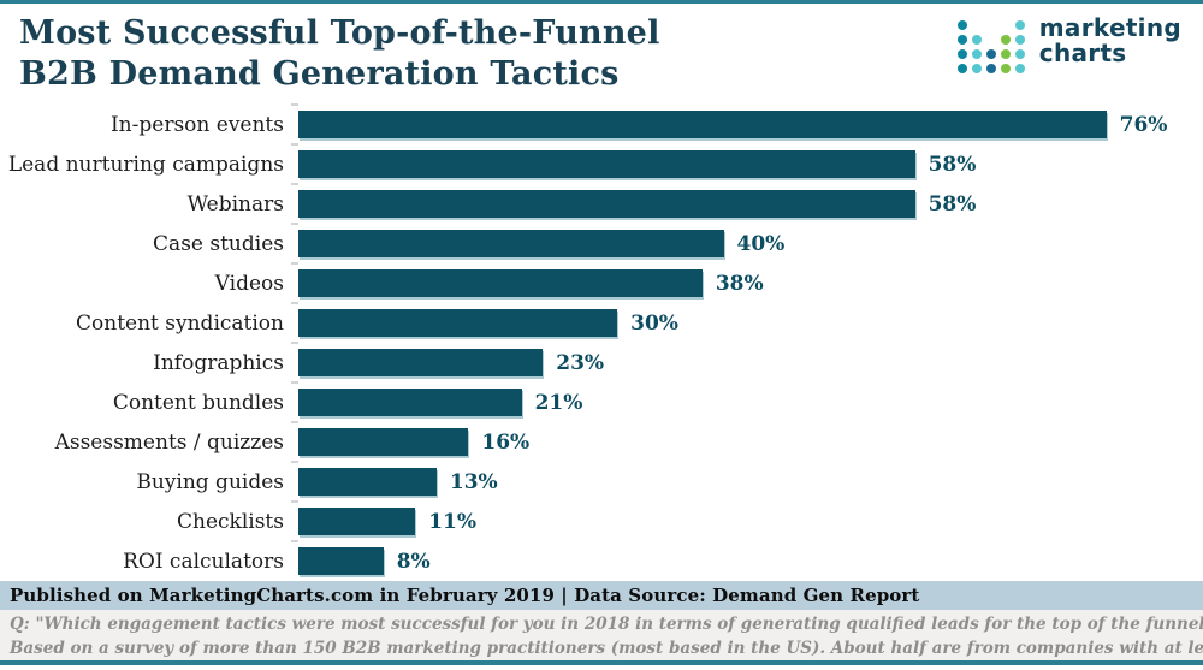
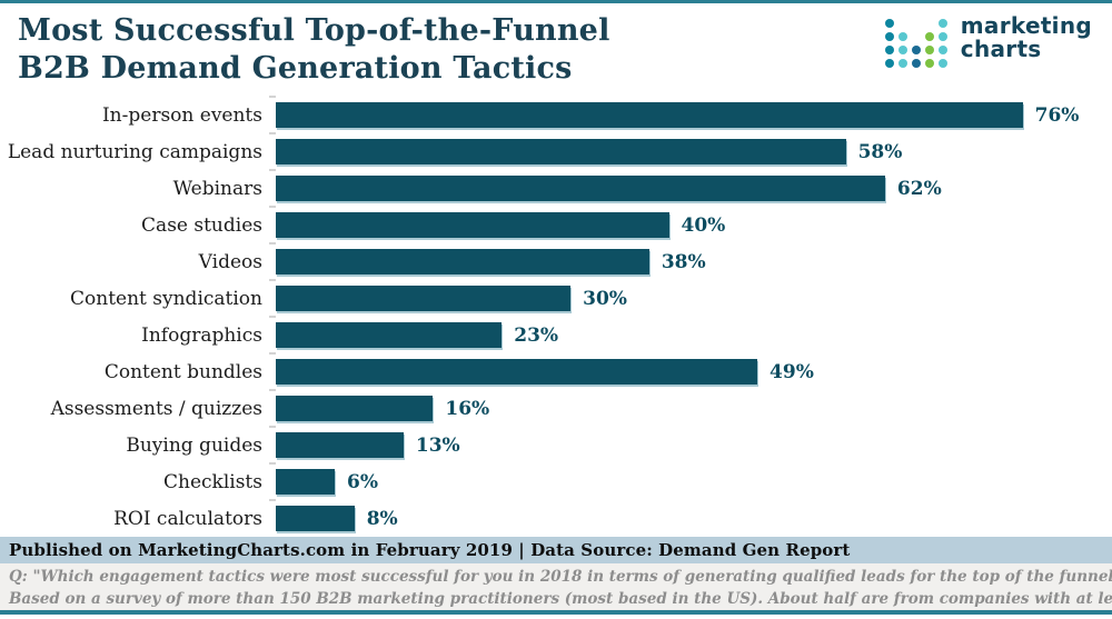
Webinars: 58% -> 62%
Content bundles: 21% -> 49%
Checklists: 11% -> 6%
